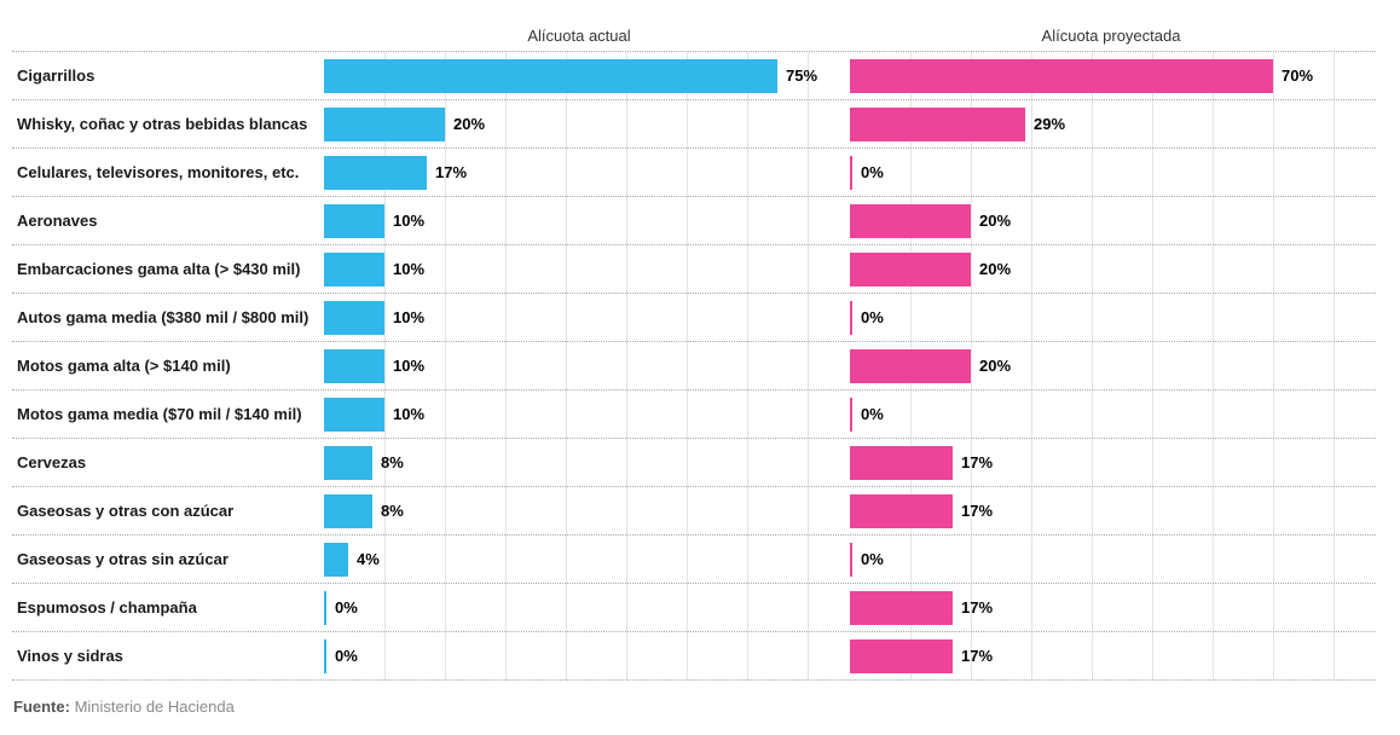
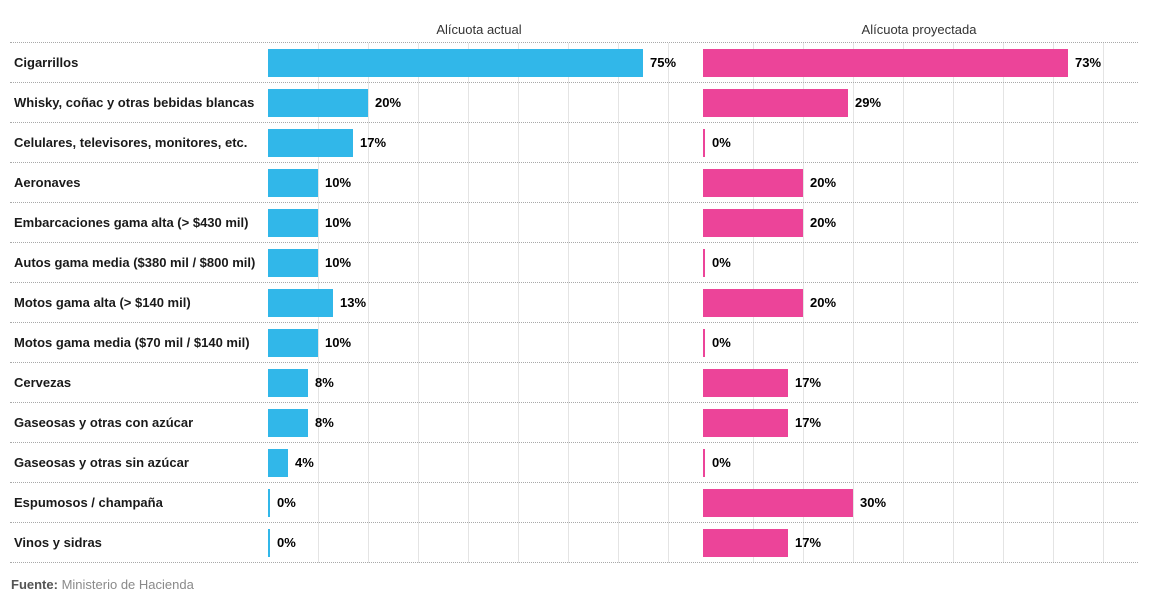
Alícuota proyectada/Cigarrillos: 70% -> 73%
Alícuota actual/Motos gama alta (> $140 mil): 10% -> 13%
Alícuota proyectada/Espumosos / champaña: 17% -> 30%
